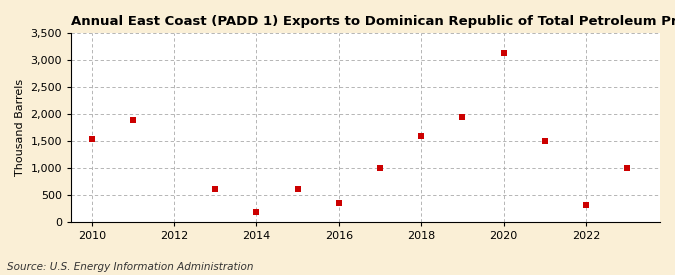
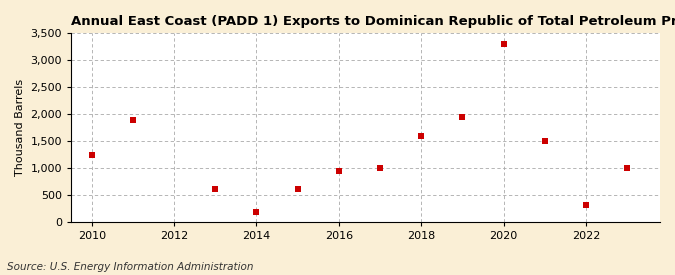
2010: 1,540 -> 1,250
2016: 360 -> 950
2020: 3,140 -> 3,300
